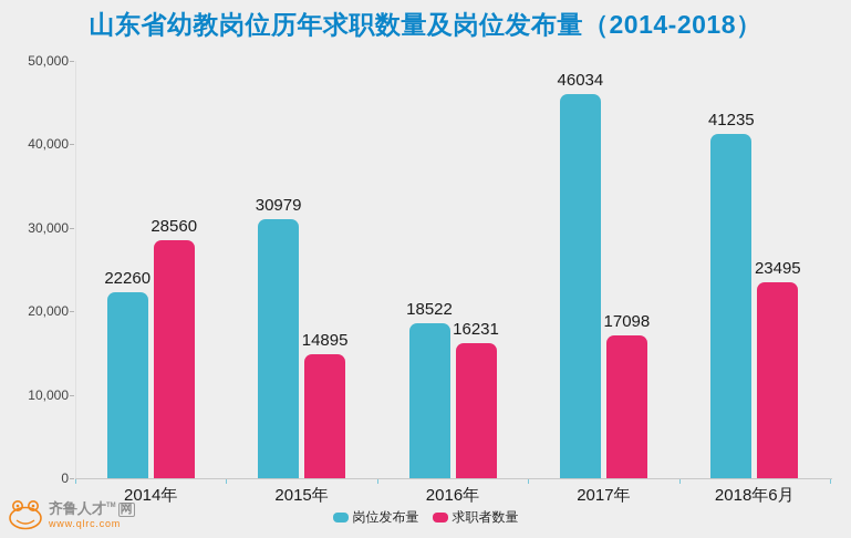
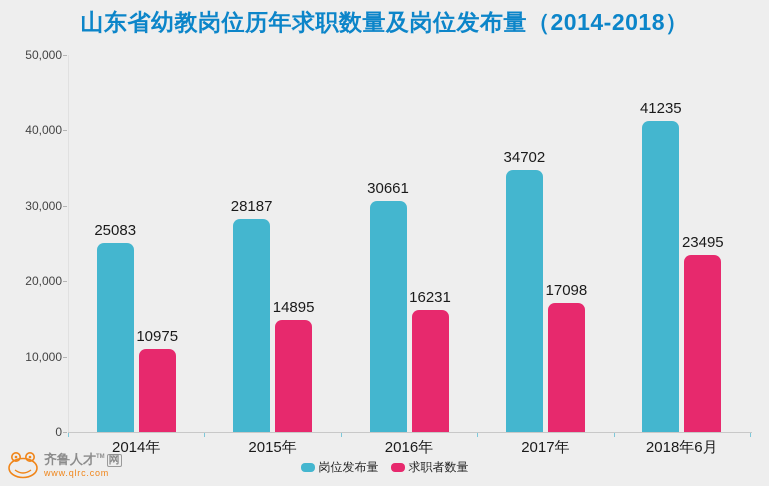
岗位发布量/2014年: 22260 -> 25083
求职者数量/2014年: 28560 -> 10975
岗位发布量/2015年: 30979 -> 28187
岗位发布量/2016年: 18522 -> 30661
岗位发布量/2017年: 46034 -> 34702
